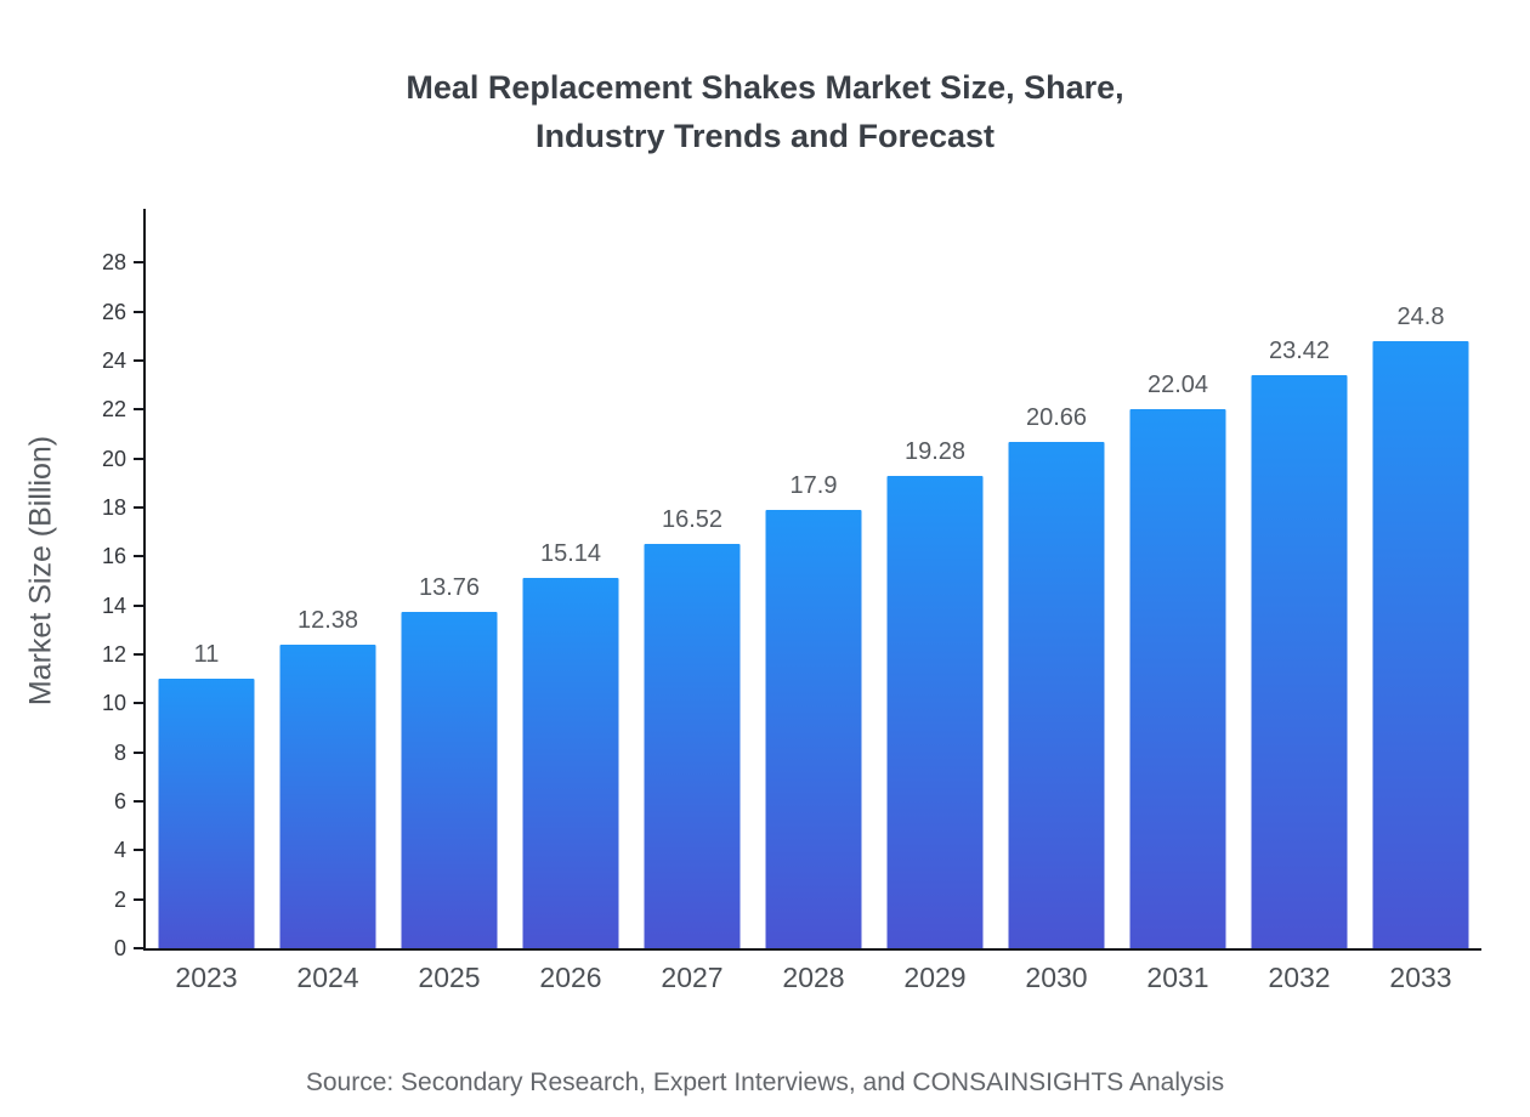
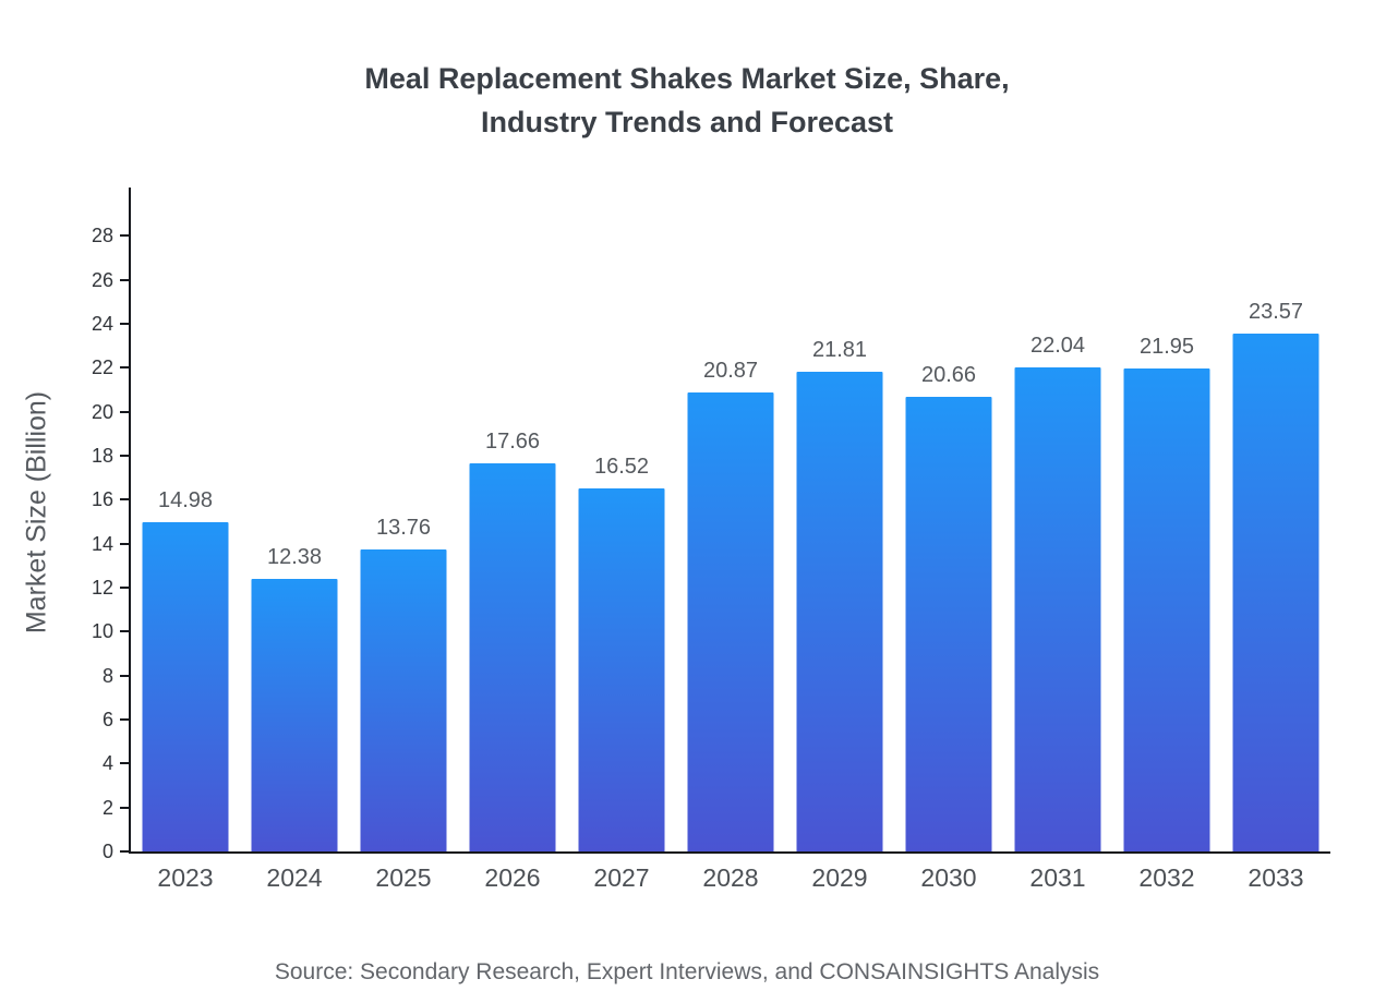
2023: 11 -> 14.98
2026: 15.14 -> 17.66
2028: 17.9 -> 20.87
2029: 19.28 -> 21.81
2032: 23.42 -> 21.95
2033: 24.8 -> 23.57
